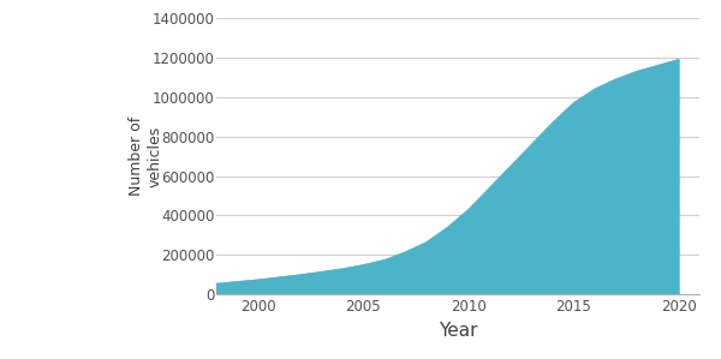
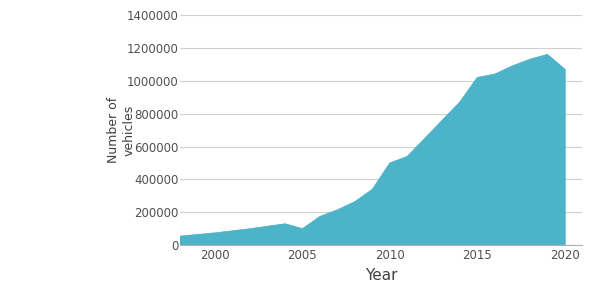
2005: 150000 -> 100000
2010: 430000 -> 500000
2015: 970000 -> 1020000
2020: 1190000 -> 1070000
